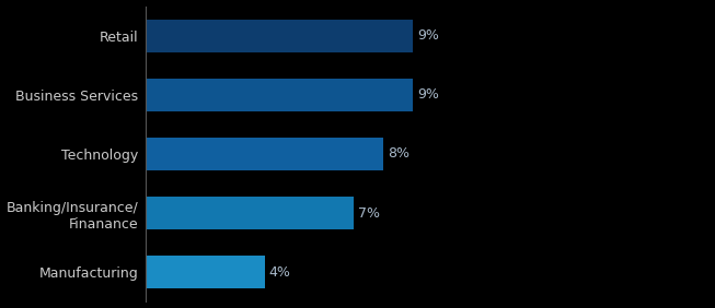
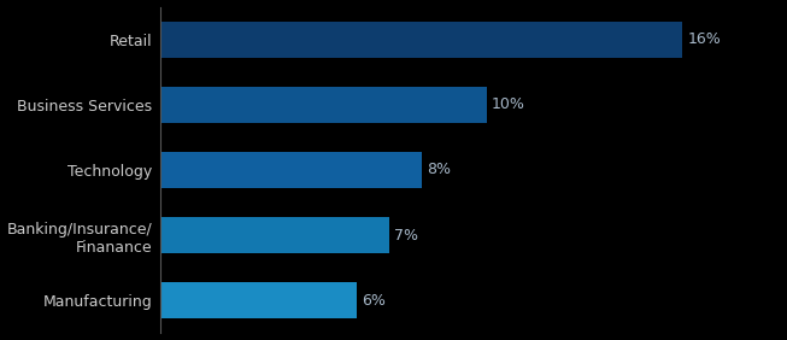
Retail: 9% -> 16%
Business Services: 9% -> 10%
Manufacturing: 4% -> 6%
